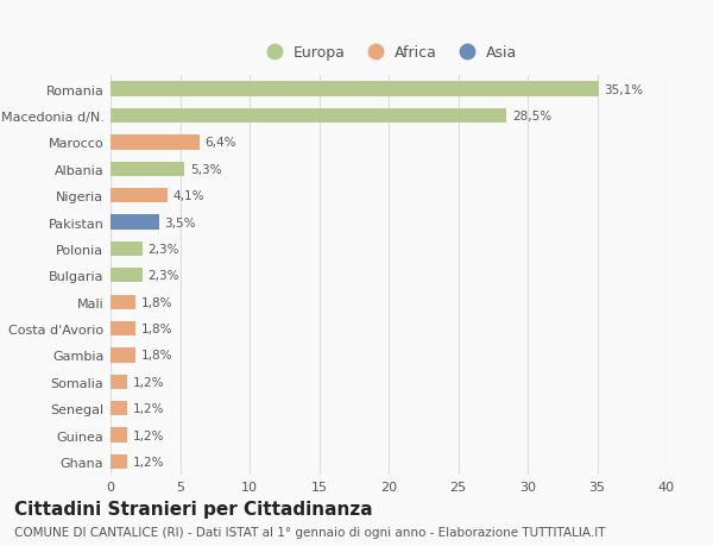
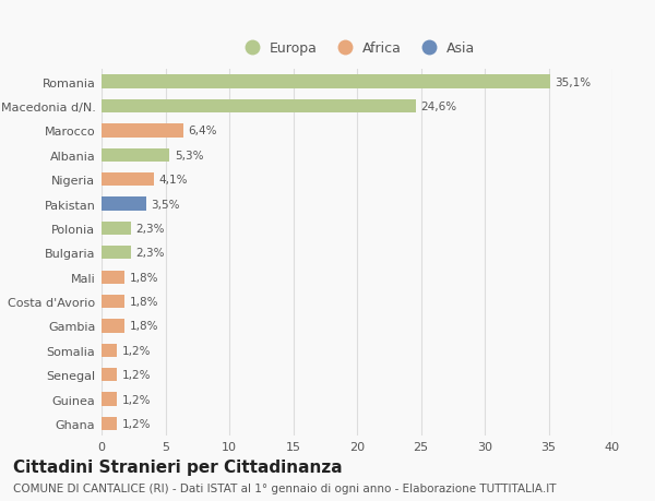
Macedonia d/N.: 28,5% -> 24,6%
